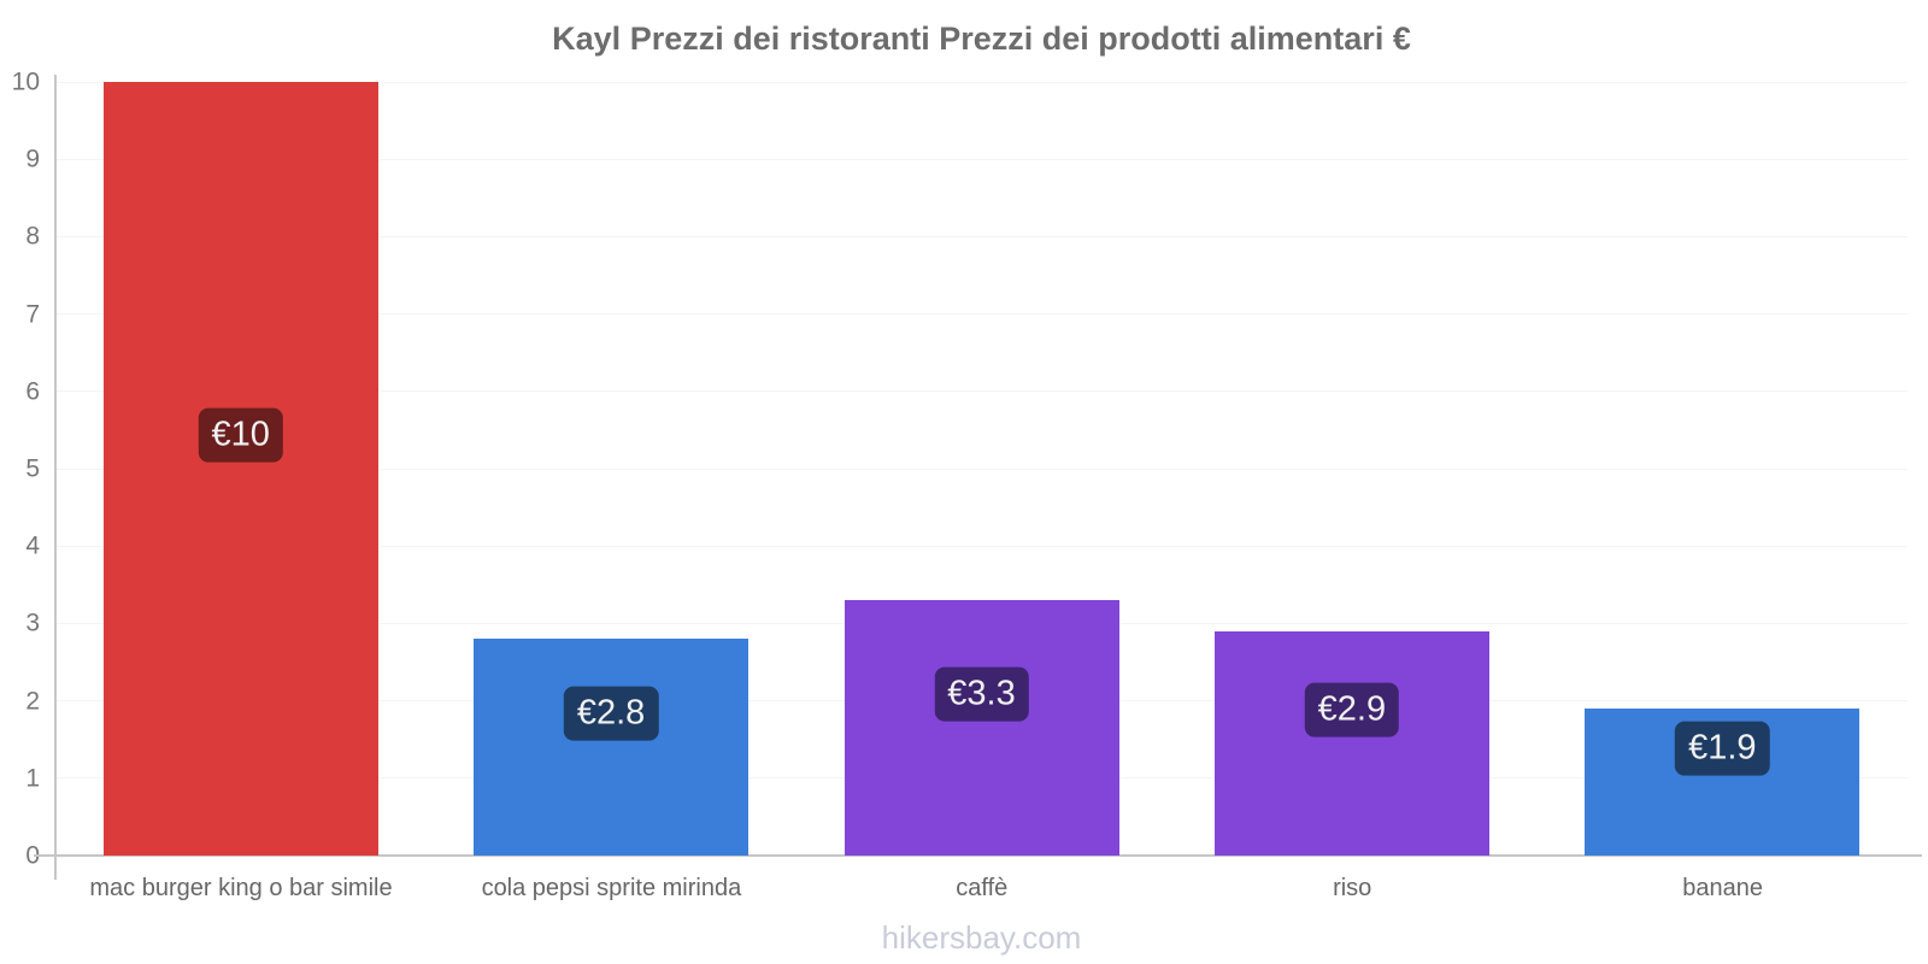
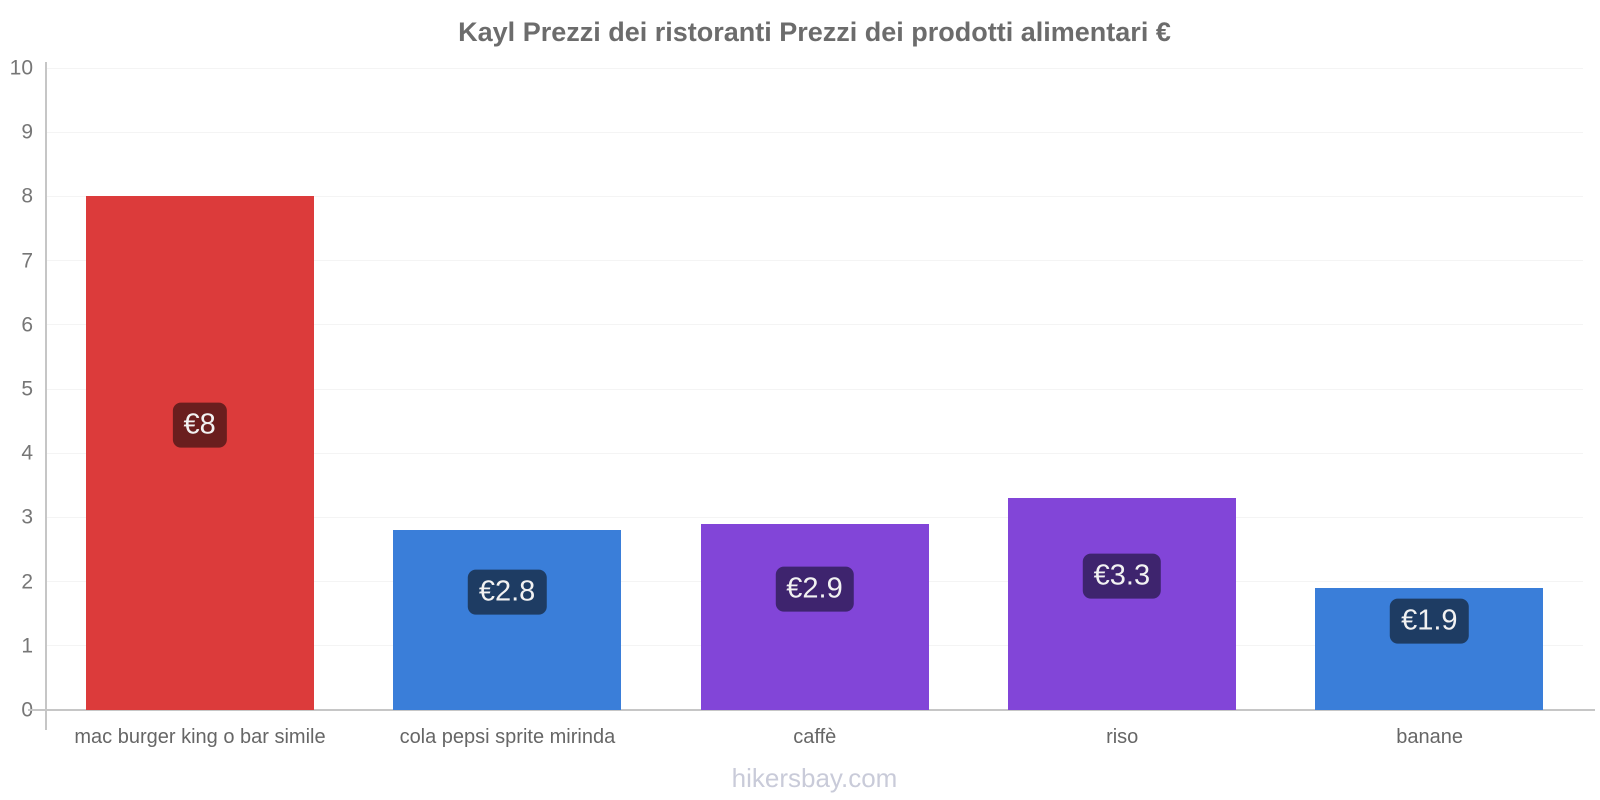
mac burger king o bar simile: €10 -> €8
caffè: €3.3 -> €2.9
riso: €2.9 -> €3.3
